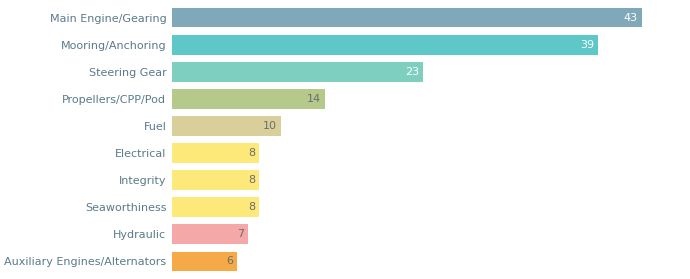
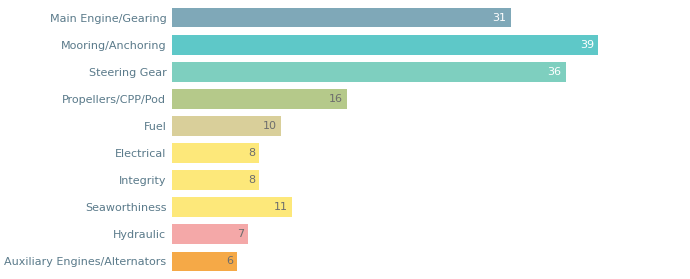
Main Engine/Gearing: 43 -> 31
Steering Gear: 23 -> 36
Propellers/CPP/Pod: 14 -> 16
Seaworthiness: 8 -> 11
